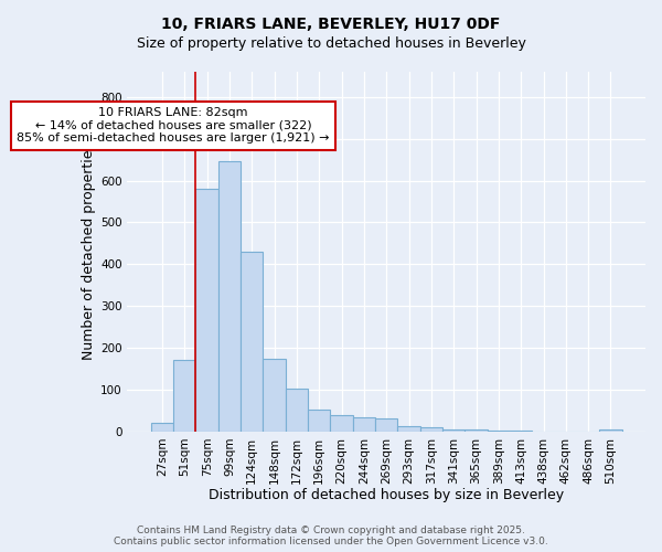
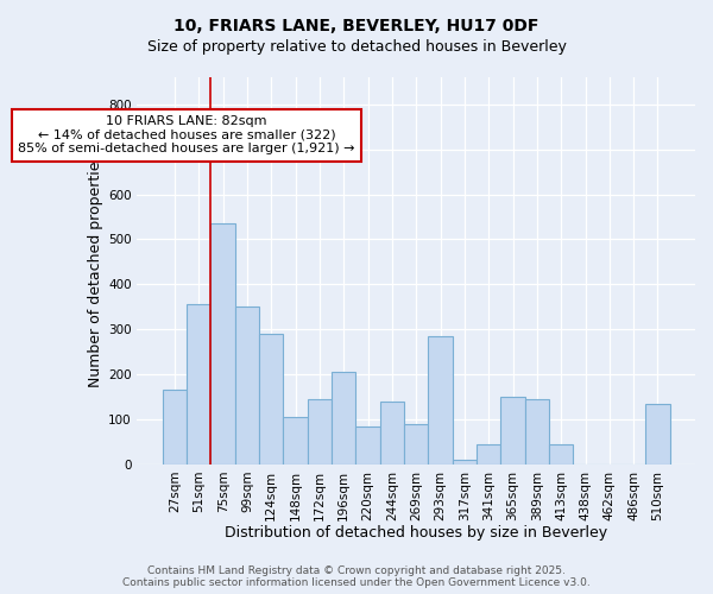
27sqm: 20 -> 165
51sqm: 170 -> 355
75sqm: 580 -> 535
99sqm: 645 -> 350
124sqm: 430 -> 290
148sqm: 175 -> 105
172sqm: 103 -> 145
196sqm: 52 -> 205
220sqm: 40 -> 85
244sqm: 33 -> 140
269sqm: 30 -> 90
293sqm: 13 -> 285
341sqm: 5 -> 45
365sqm: 4 -> 150
389sqm: 3 -> 145
413sqm: 2 -> 45
510sqm: 6 -> 135
